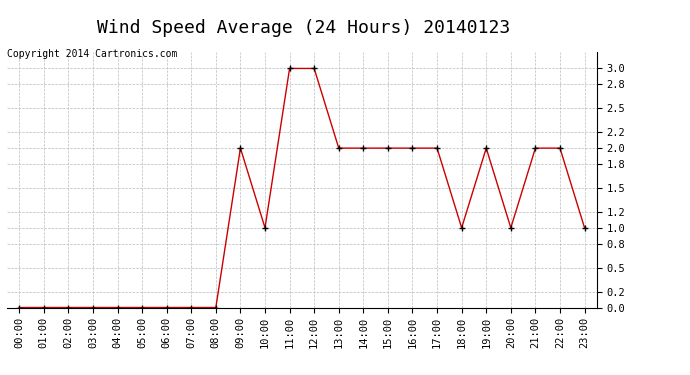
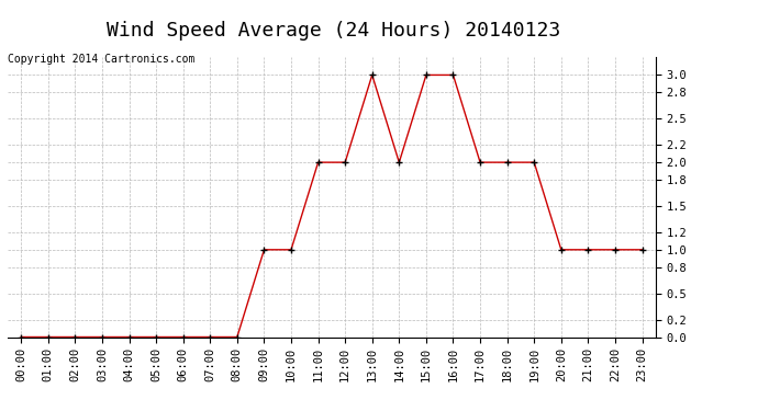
09:00: 2 -> 1
11:00: 3 -> 2
12:00: 3 -> 2
13:00: 2 -> 3
15:00: 2 -> 3
16:00: 2 -> 3
18:00: 1 -> 2
21:00: 2 -> 1
22:00: 2 -> 1
